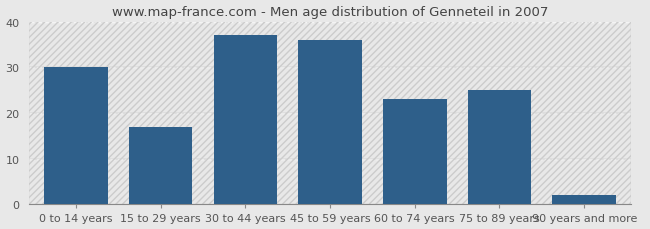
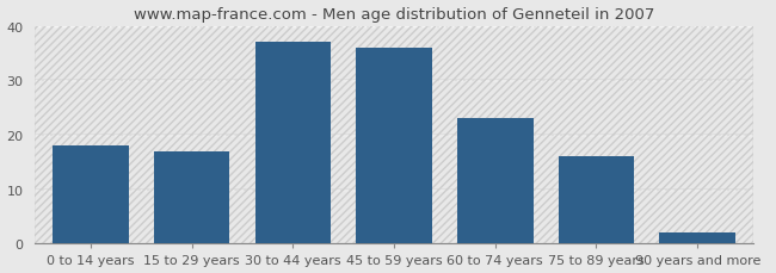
0 to 14 years: 30 -> 18
75 to 89 years: 25 -> 16
